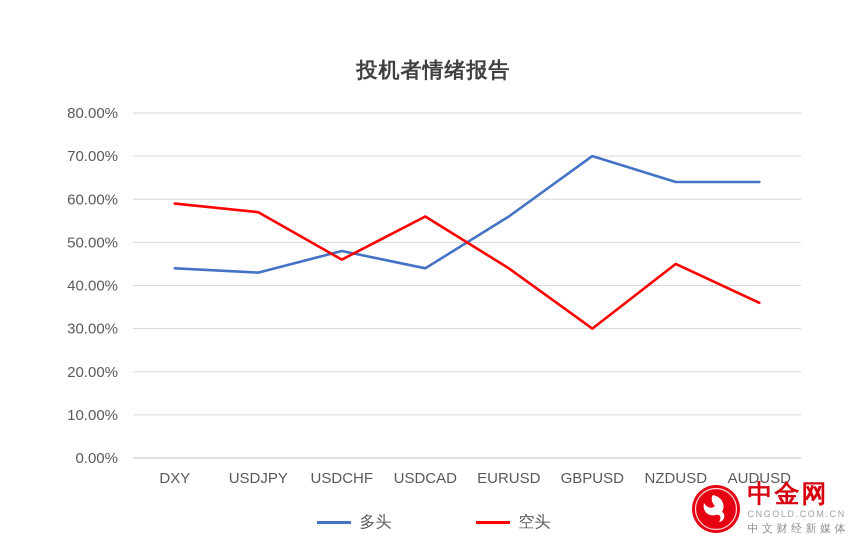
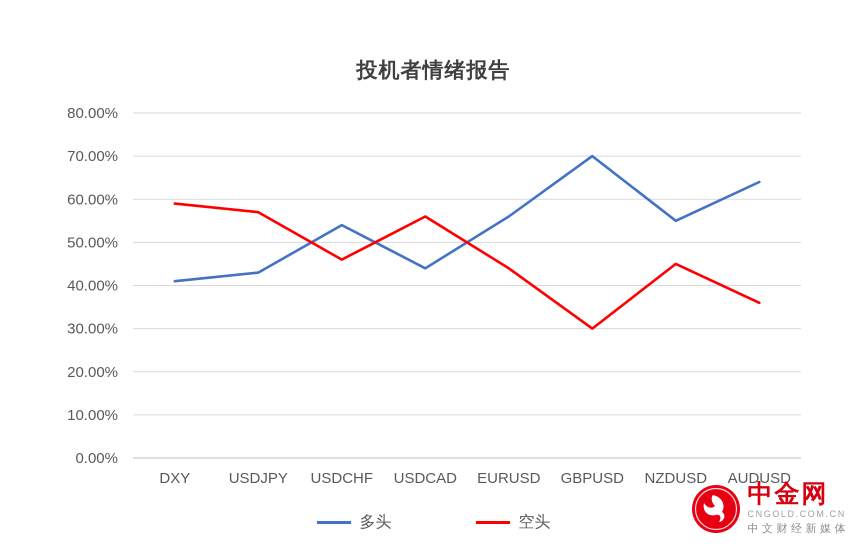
多头/DXY: 44% -> 41%
多头/USDCHF: 48% -> 54%
多头/NZDUSD: 64% -> 55%
